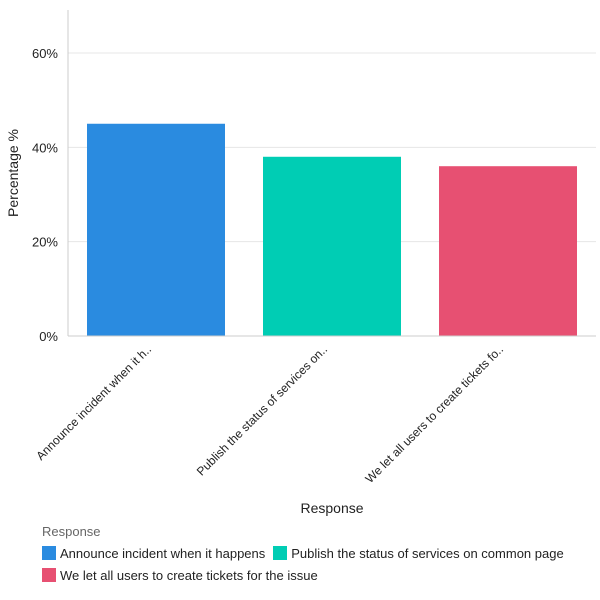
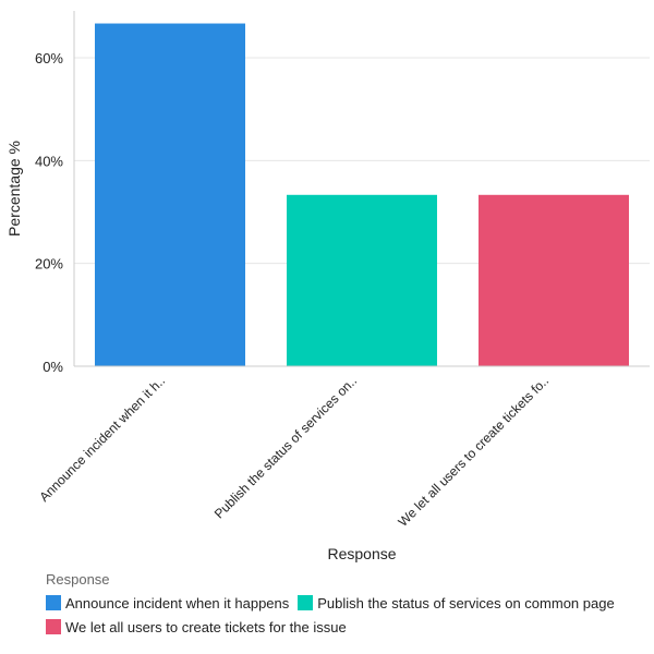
Announce incident when it happens: 45% -> 67%
Publish the status of services on common page: 38% -> 33%
We let all users to create tickets for the issue: 36% -> 33%
